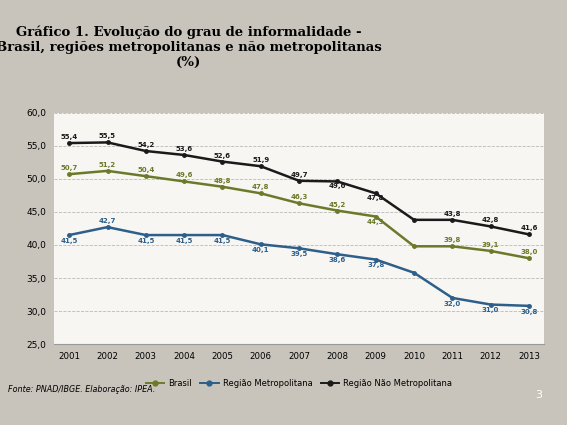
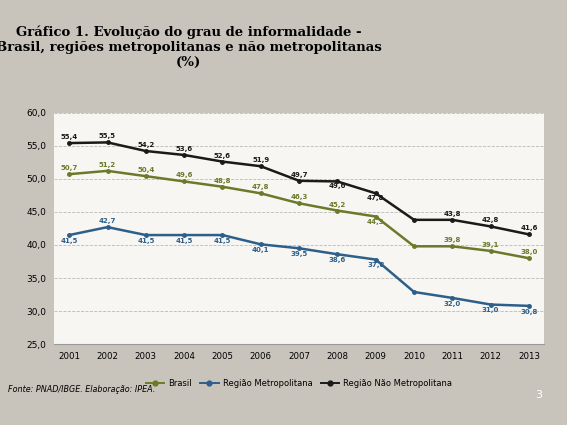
Região Metropolitana/2010: 35,8 -> 32,9
